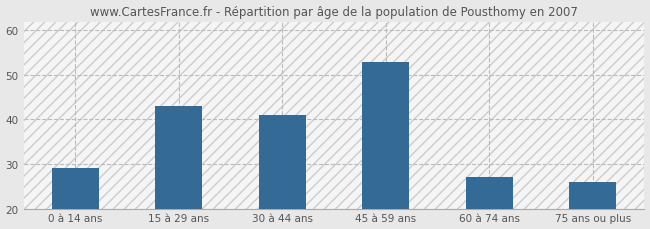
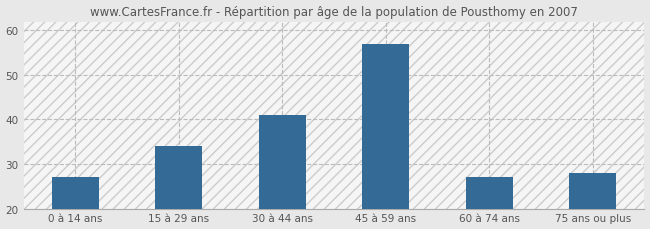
0 à 14 ans: 29 -> 27
15 à 29 ans: 43 -> 34
45 à 59 ans: 53 -> 57
75 ans ou plus: 26 -> 28
